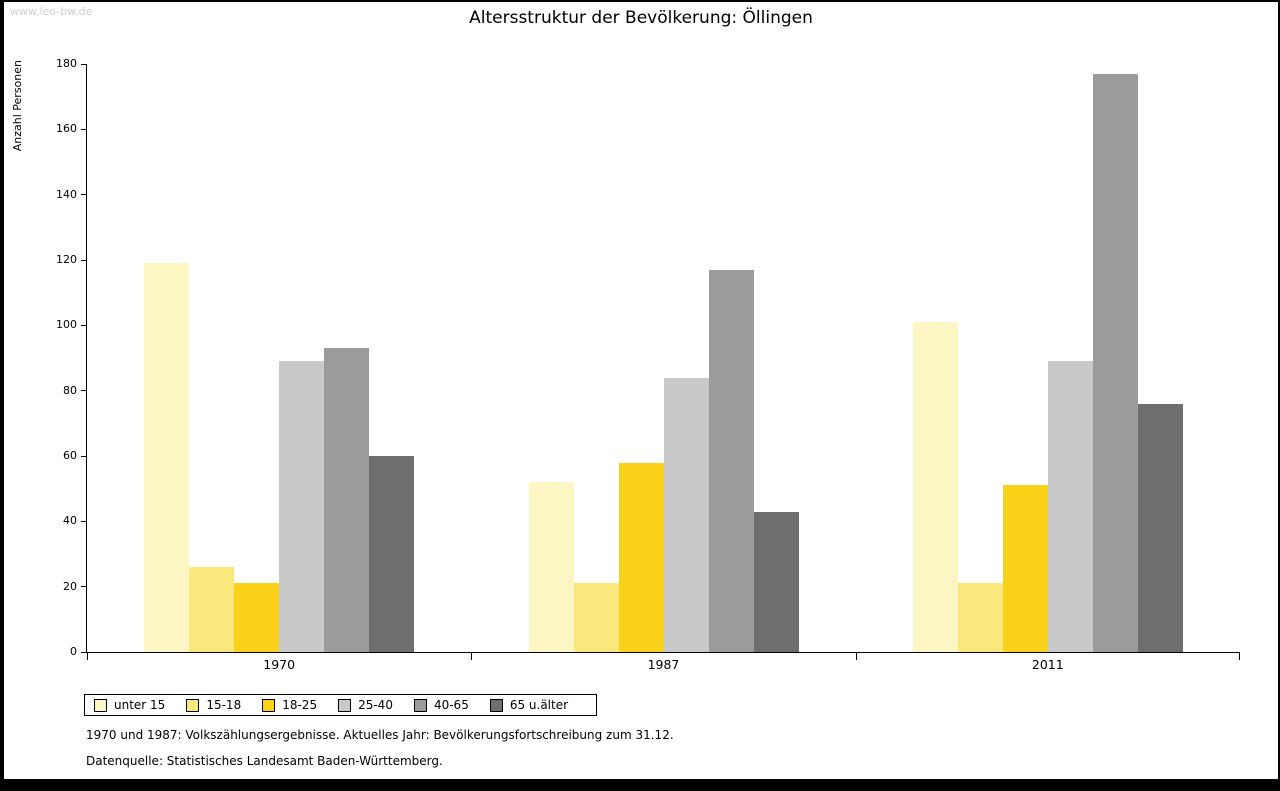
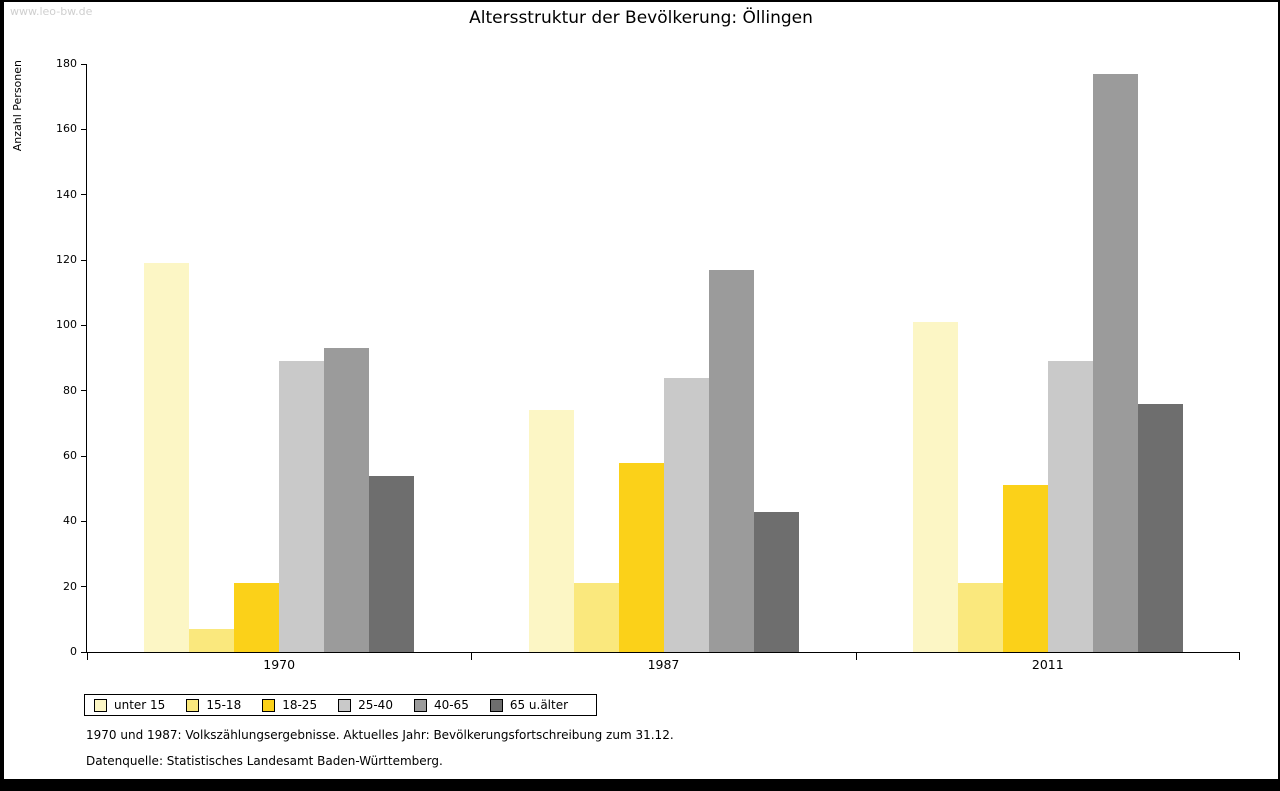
15-18/1970: 26 -> 7
65 u.älter/1970: 60 -> 54
unter 15/1987: 52 -> 74
